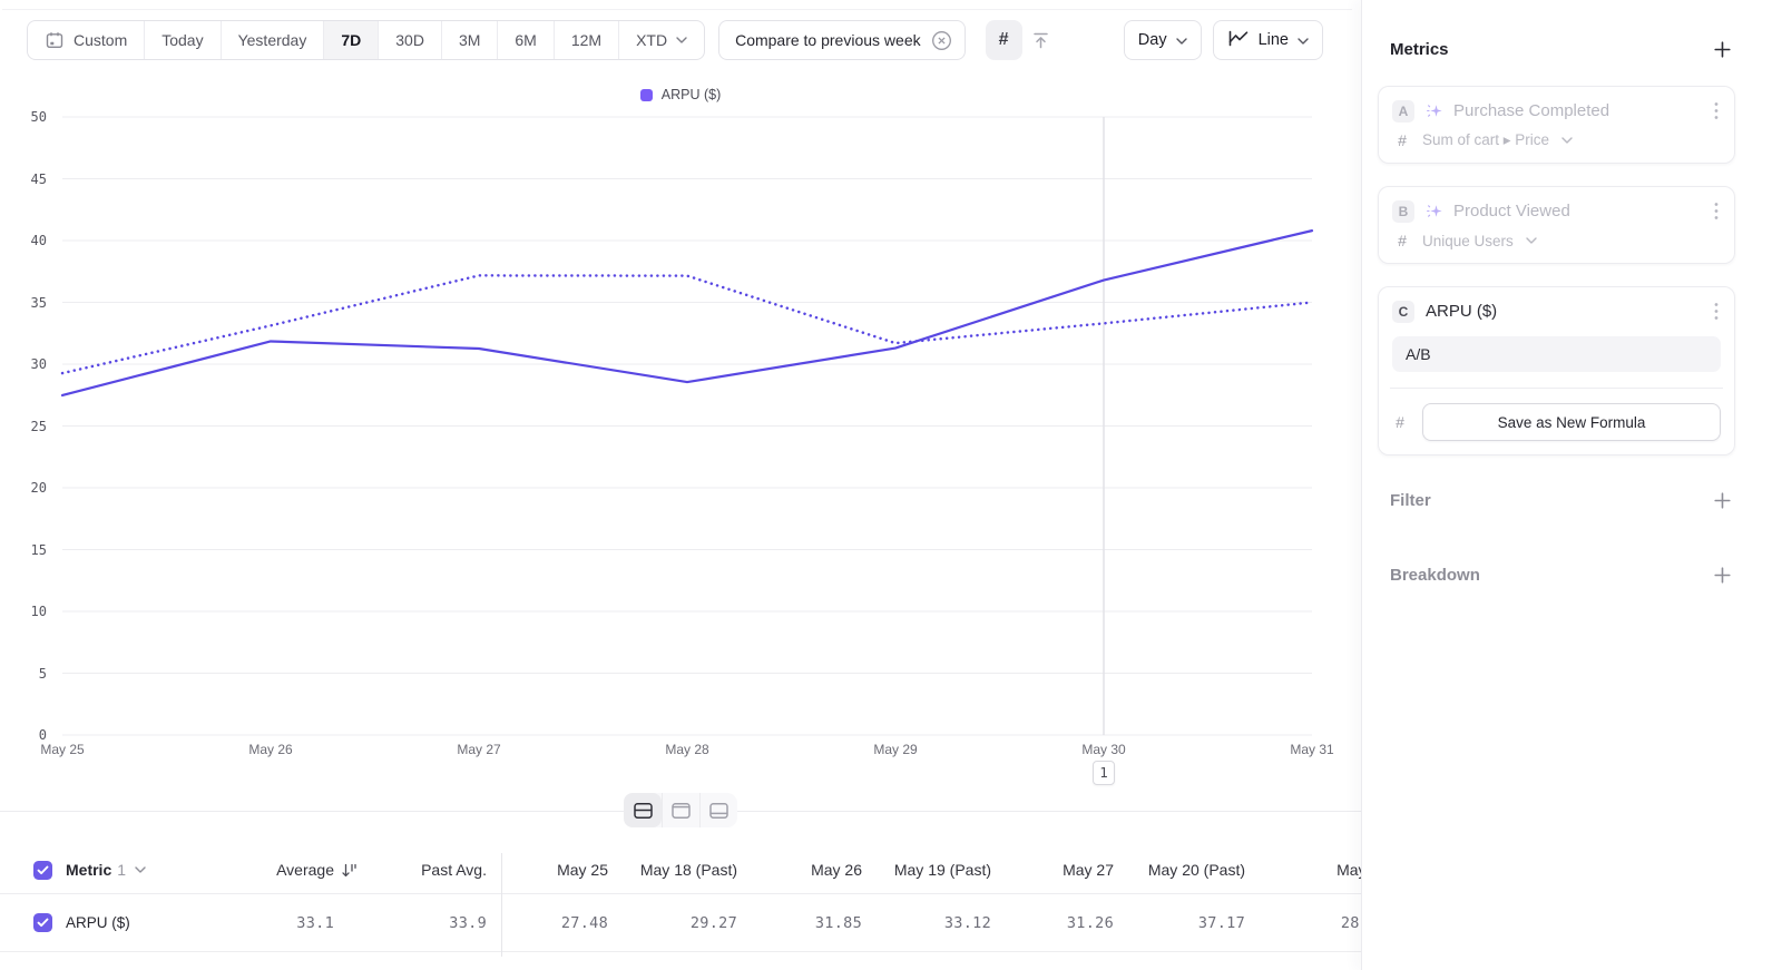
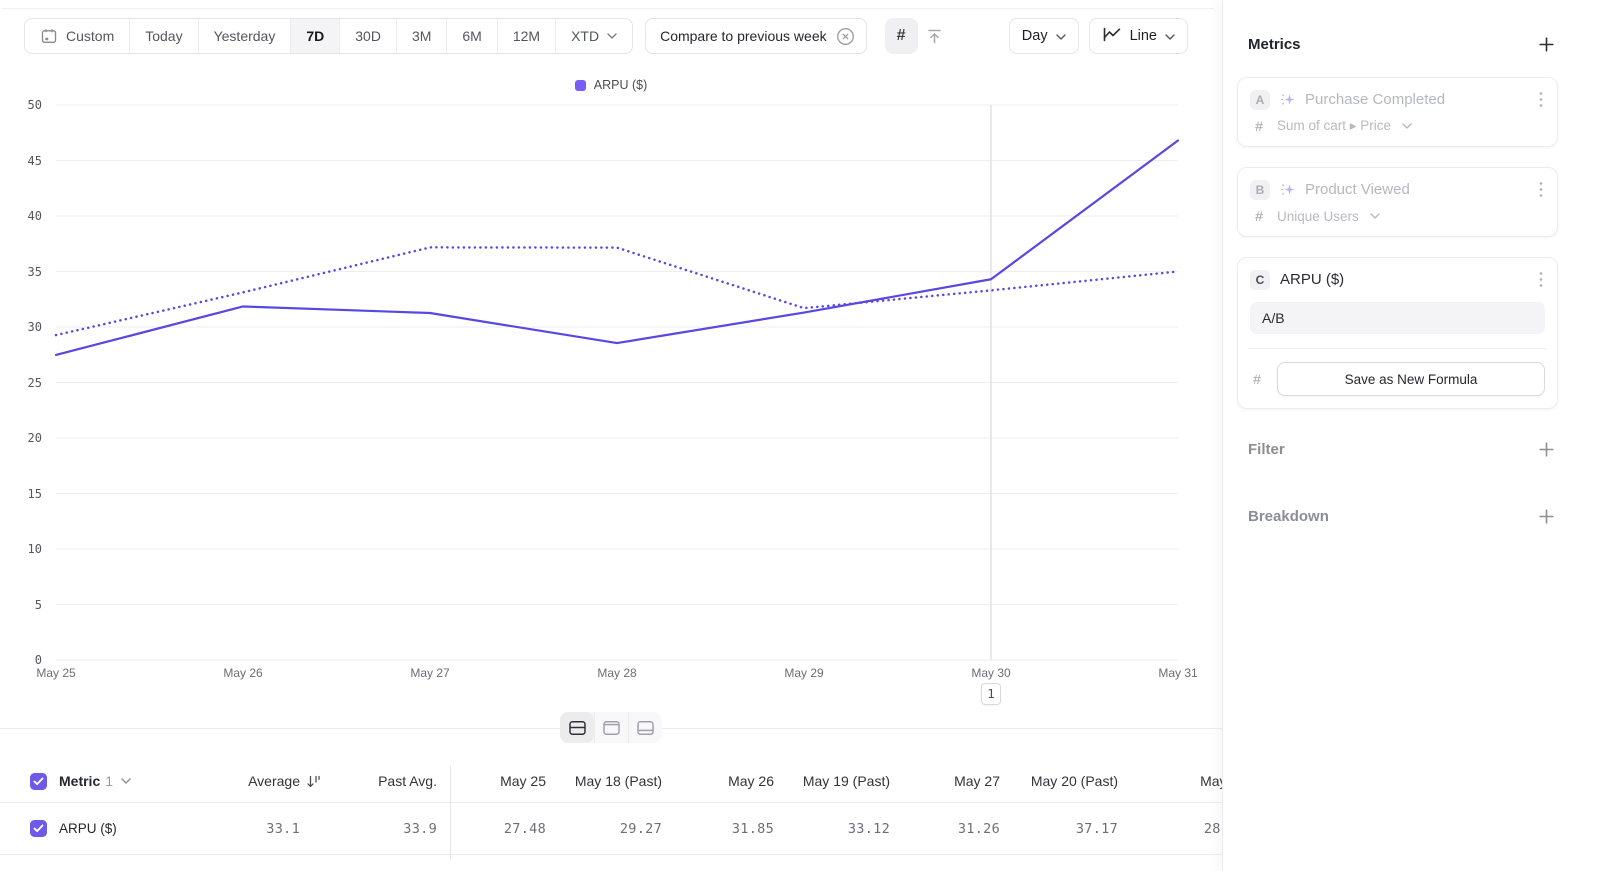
ARPU ($)/May 30: 36.8 -> 34.3
ARPU ($)/May 31: 40.8 -> 46.8
